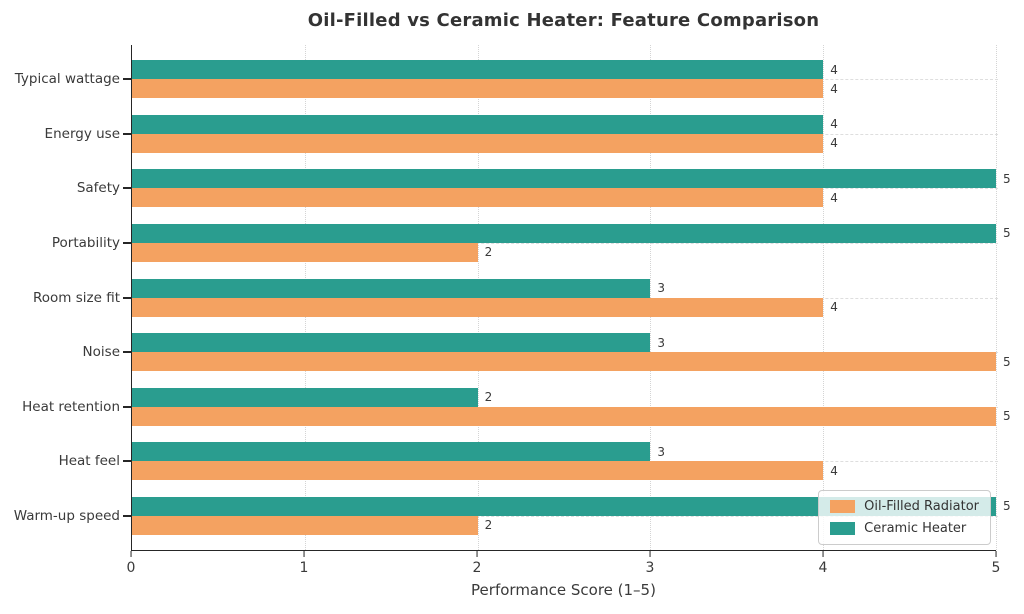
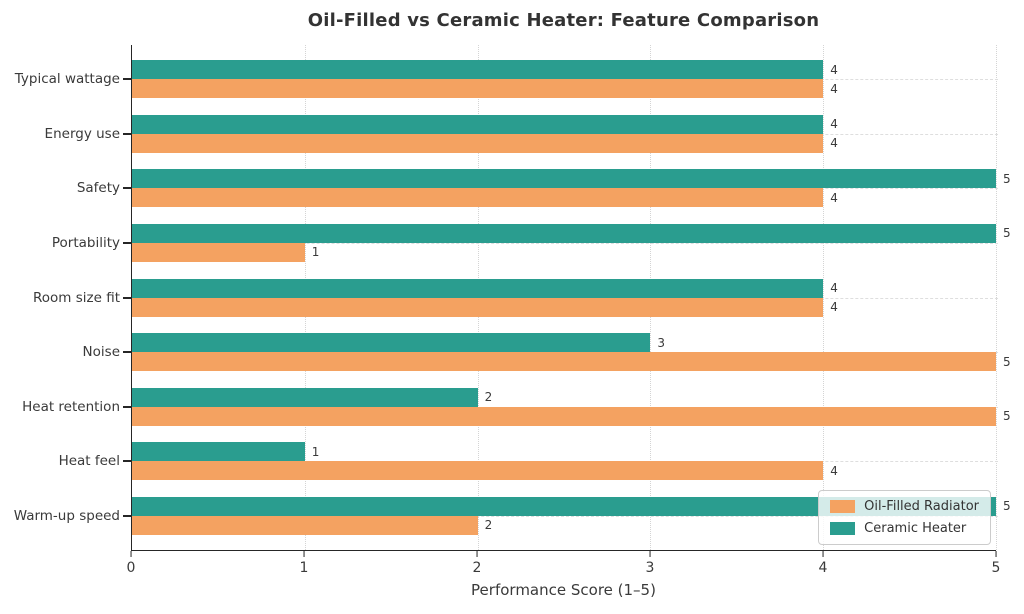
Oil-Filled Radiator/Portability: 2 -> 1
Ceramic Heater/Room size fit: 3 -> 4
Ceramic Heater/Heat feel: 3 -> 1
